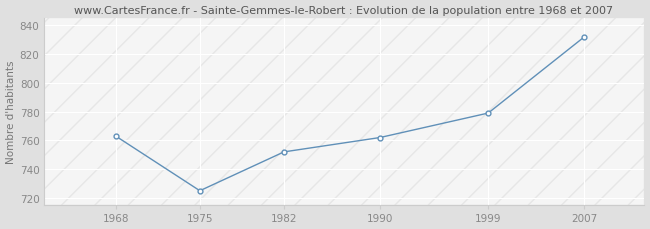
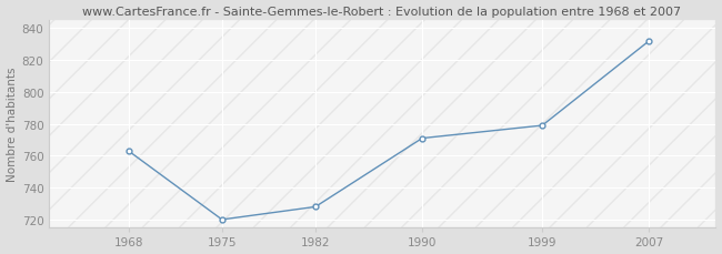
1975: 725 -> 720
1982: 752 -> 728
1990: 762 -> 771
